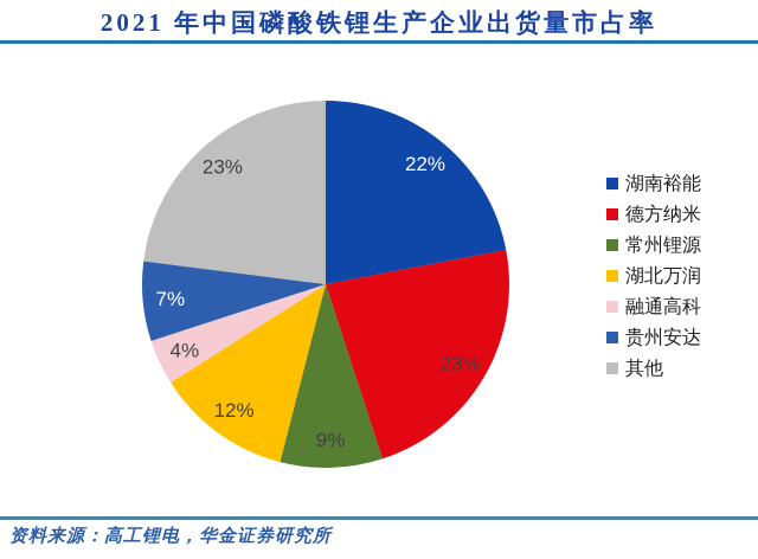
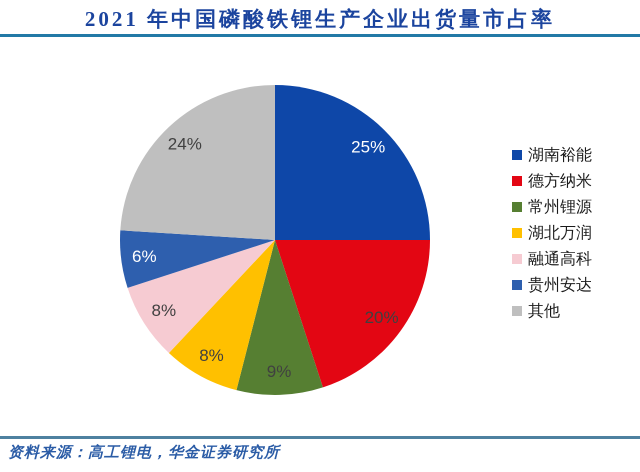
湖南裕能: 22% -> 25%
德方纳米: 23% -> 20%
湖北万润: 12% -> 8%
融通高科: 4% -> 8%
贵州安达: 7% -> 6%
其他: 23% -> 24%
